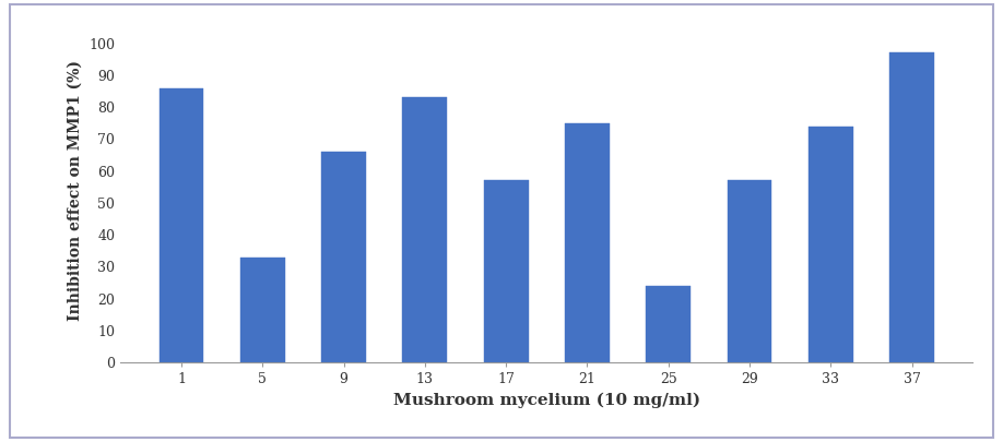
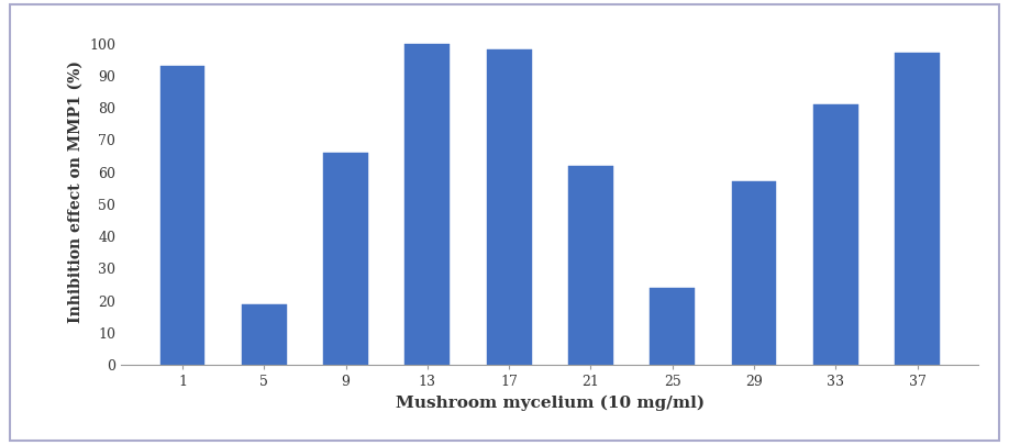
1: 86 -> 93
5: 33 -> 19
13: 83 -> 100
17: 57 -> 98
21: 75 -> 62
33: 74 -> 81
